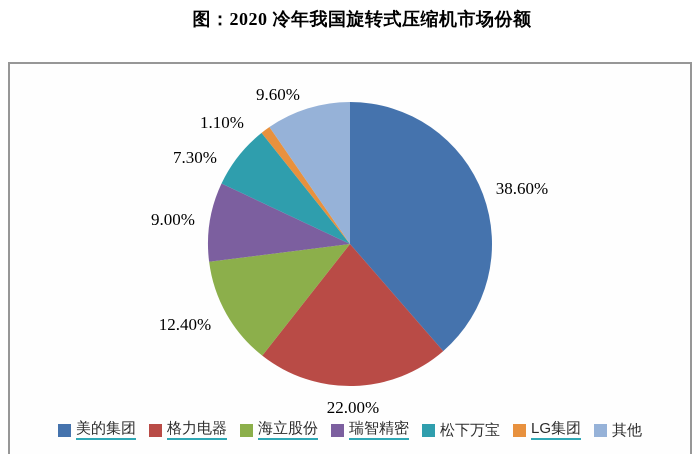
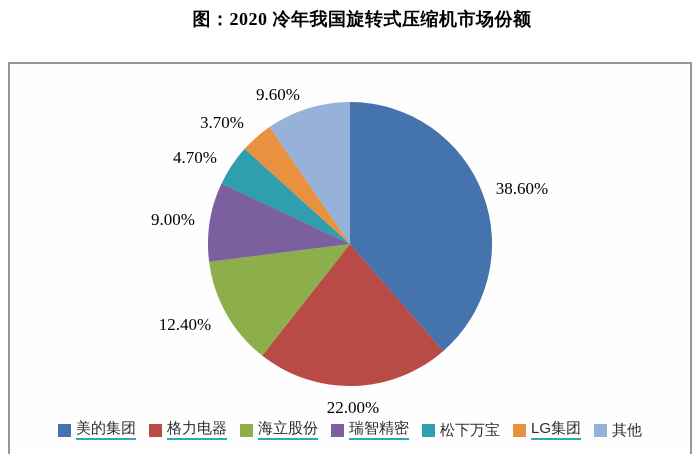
松下万宝: 7.30% -> 4.70%
LG集团: 1.10% -> 3.70%
